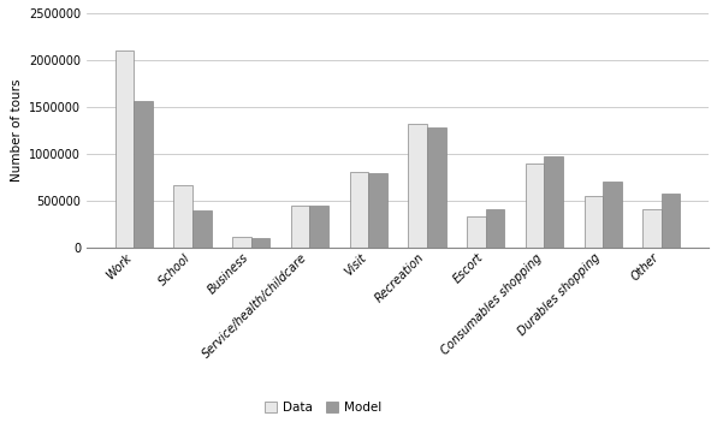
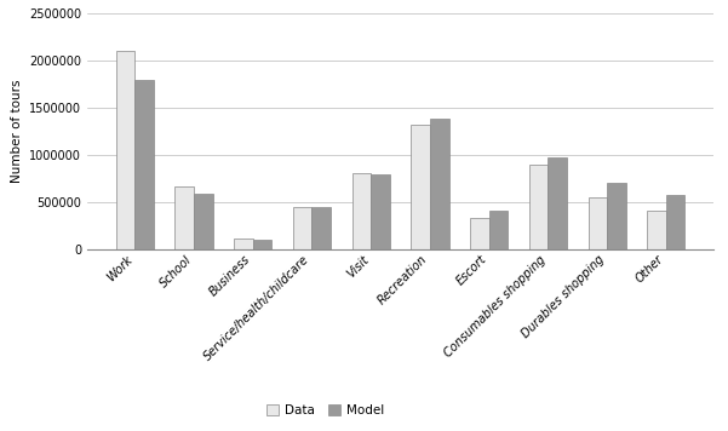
Model/Work: 1560000 -> 1800000
Model/School: 400000 -> 590000
Model/Recreation: 1280000 -> 1380000
